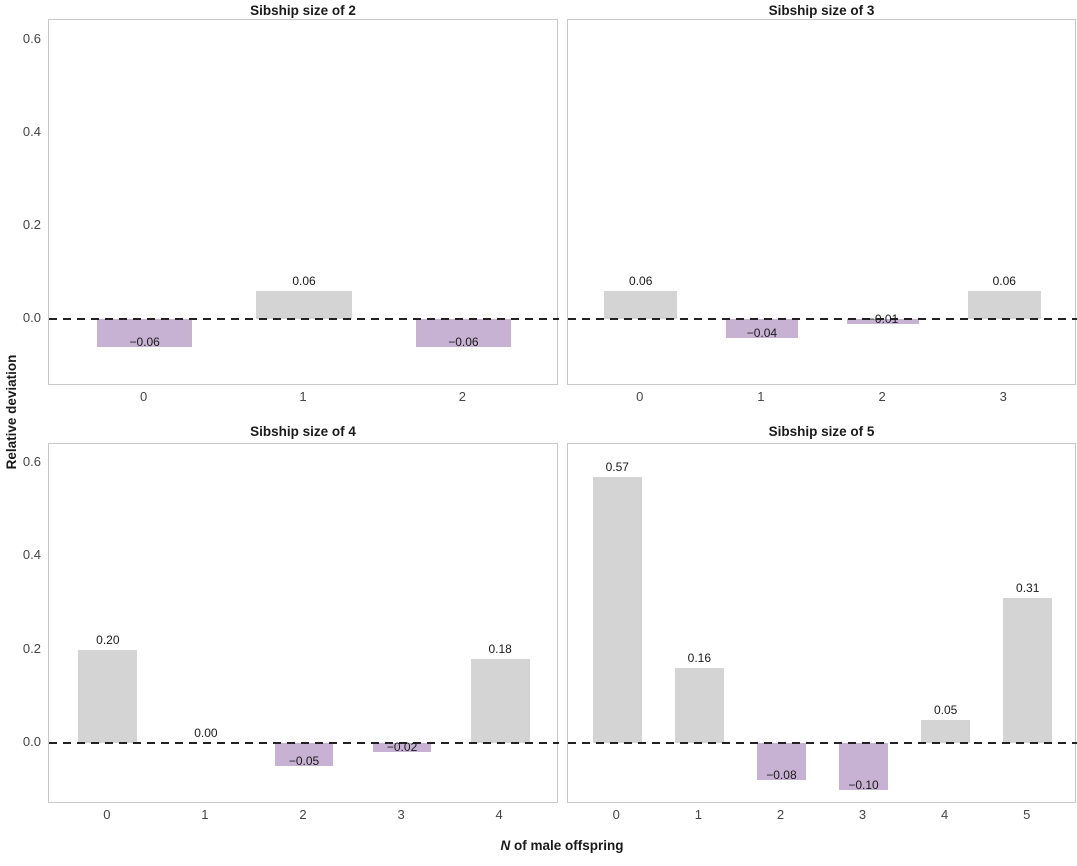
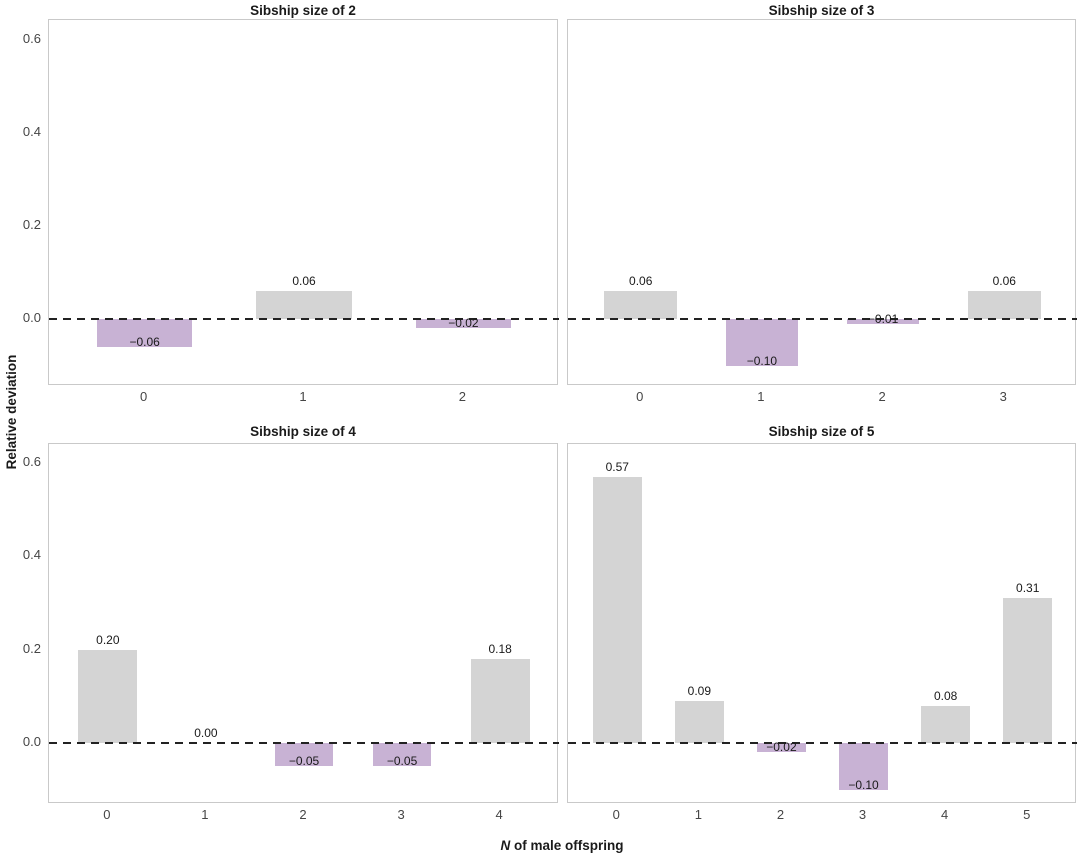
Sibship size of 2/2: −0.06 -> −0.02
Sibship size of 3/1: −0.04 -> −0.10
Sibship size of 4/3: −0.02 -> −0.05
Sibship size of 5/1: 0.16 -> 0.09
Sibship size of 5/2: −0.08 -> −0.02
Sibship size of 5/4: 0.05 -> 0.08
